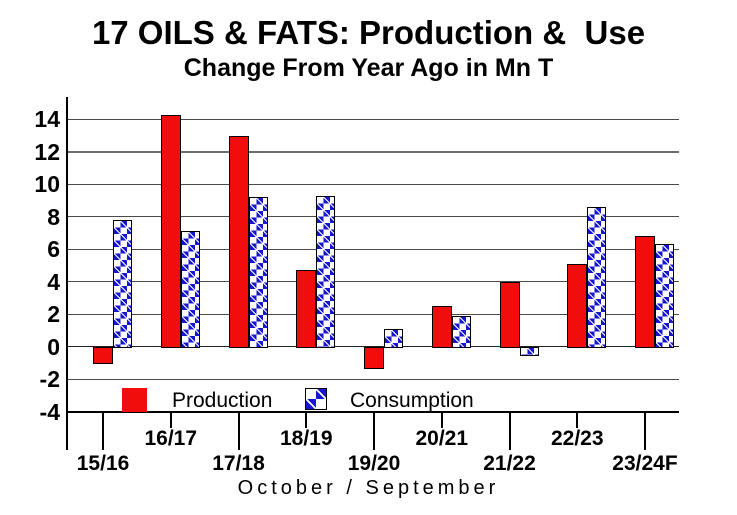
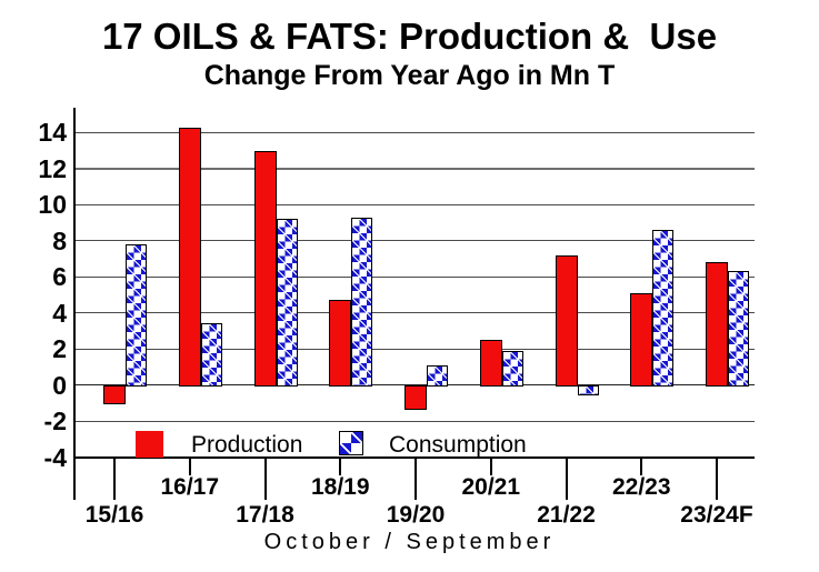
Consumption/16/17: 7.1 -> 3.4
Production/21/22: 4.0 -> 7.2
